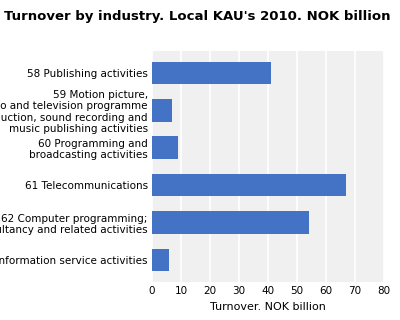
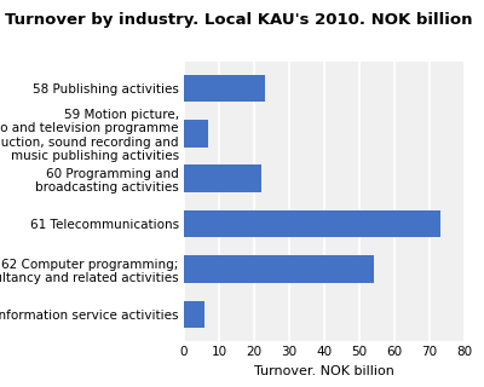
58 Publishing activities: 41 -> 23
60 Programming and broadcasting activities: 9 -> 22
61 Telecommunications: 67 -> 73
